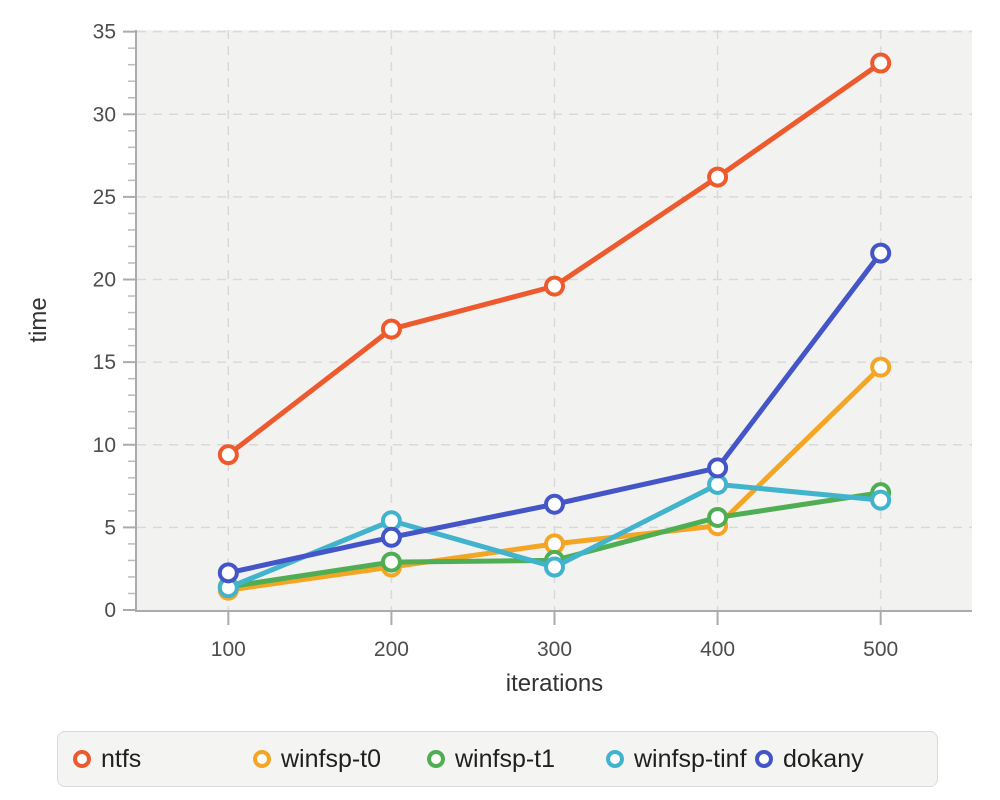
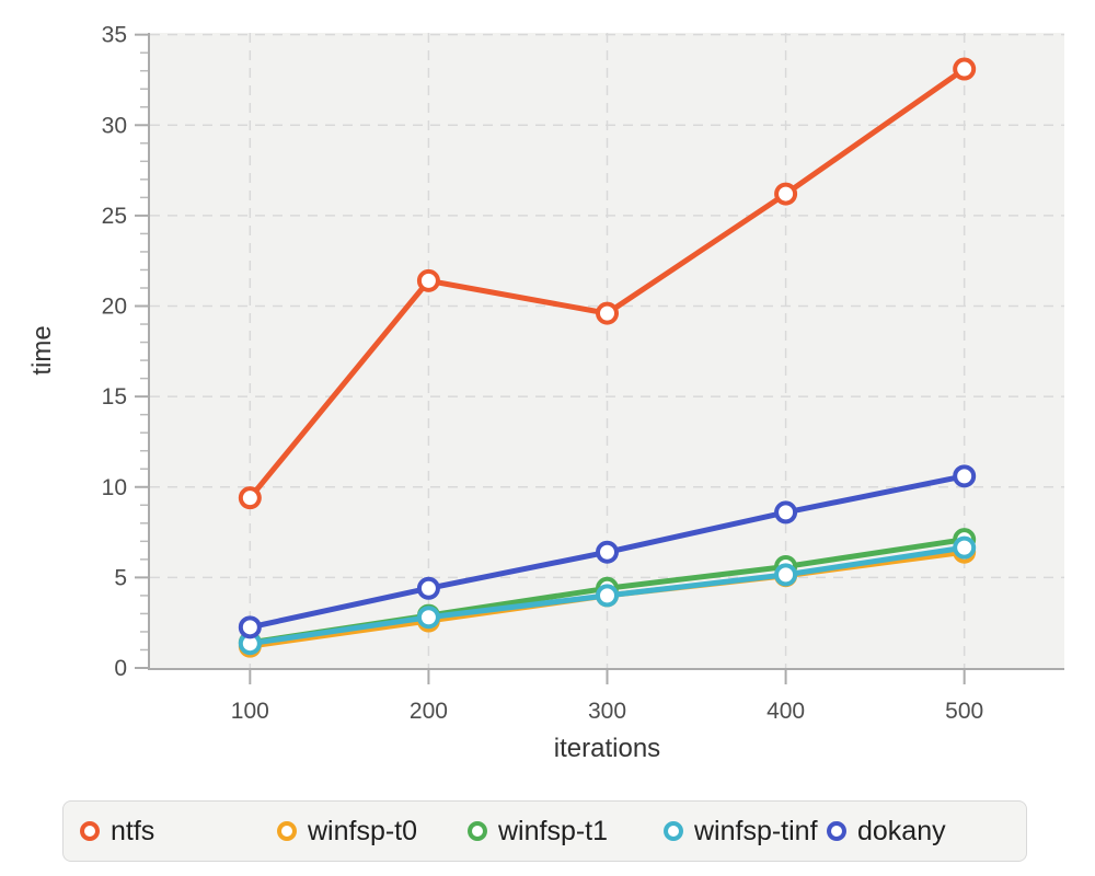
ntfs/200: 17.0 -> 21.4
winfsp-tinf/200: 5.4 -> 2.8
winfsp-t1/300: 3.0 -> 4.4
winfsp-tinf/300: 2.6 -> 4.0
winfsp-tinf/400: 7.6 -> 5.2
winfsp-t0/500: 14.7 -> 6.4
dokany/500: 21.6 -> 10.6
